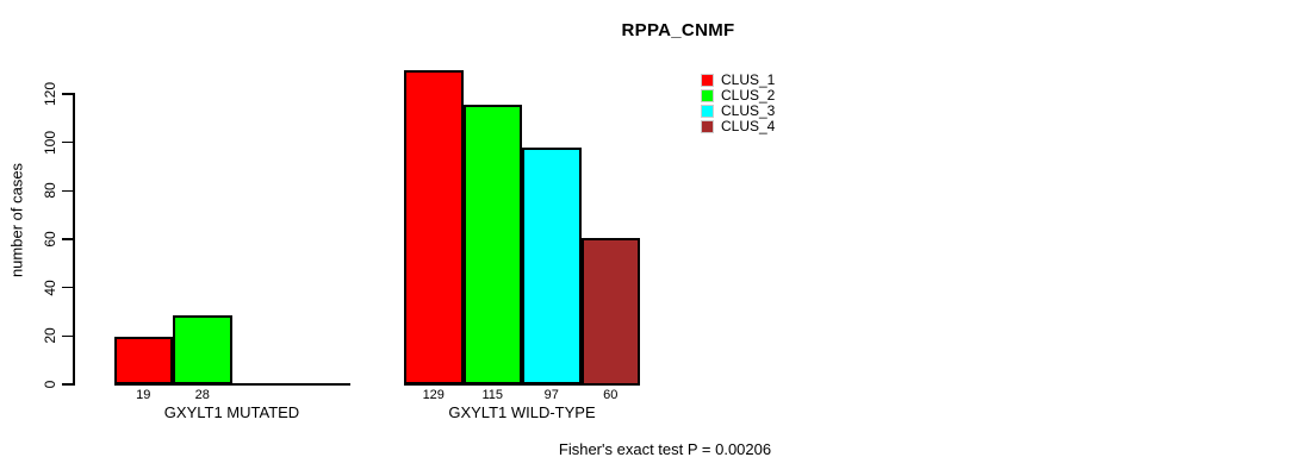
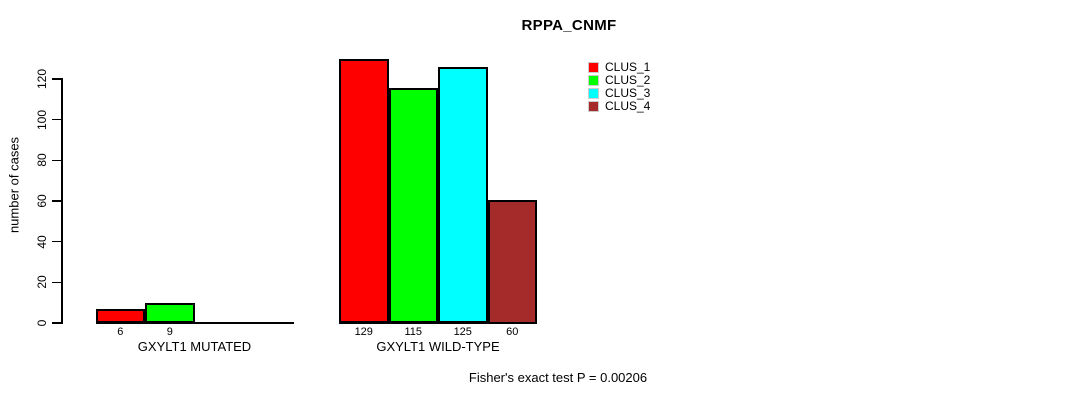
CLUS_1/GXYLT1 MUTATED: 19 -> 6
CLUS_2/GXYLT1 MUTATED: 28 -> 9
CLUS_3/GXYLT1 WILD-TYPE: 97 -> 125
